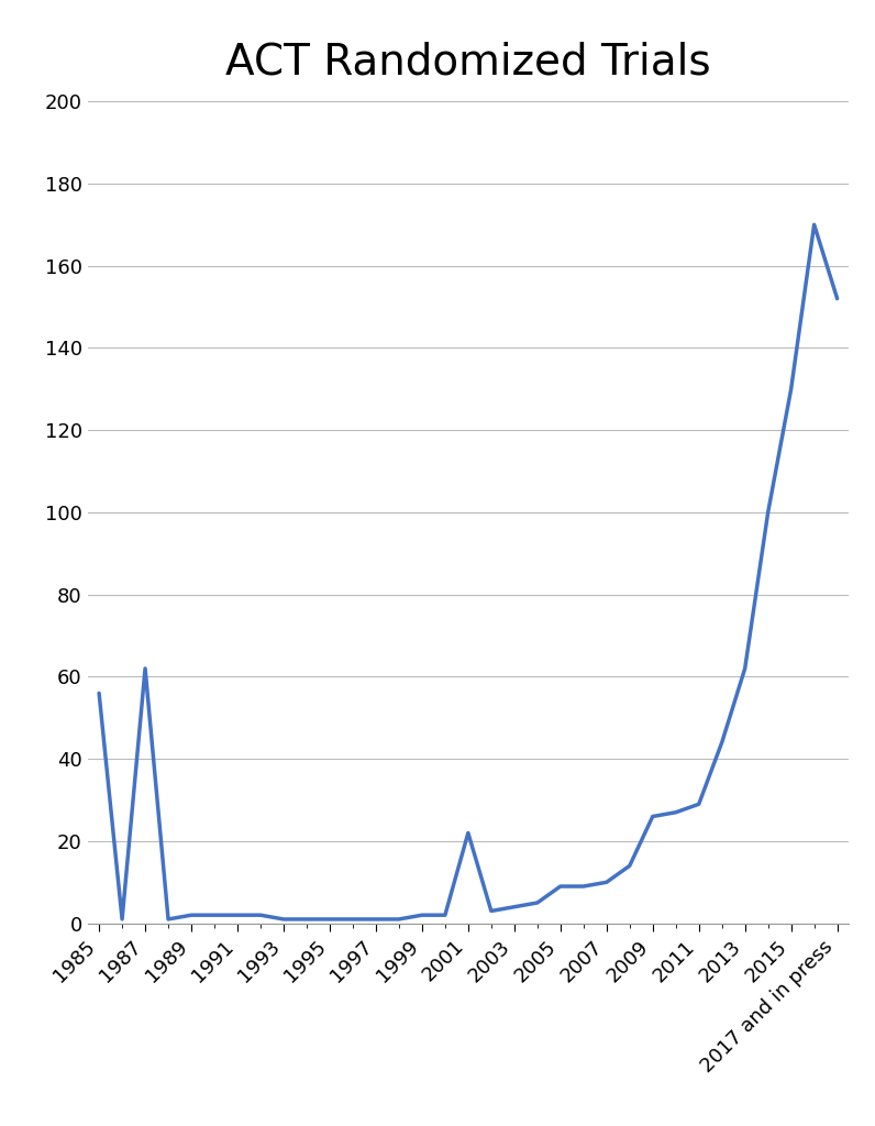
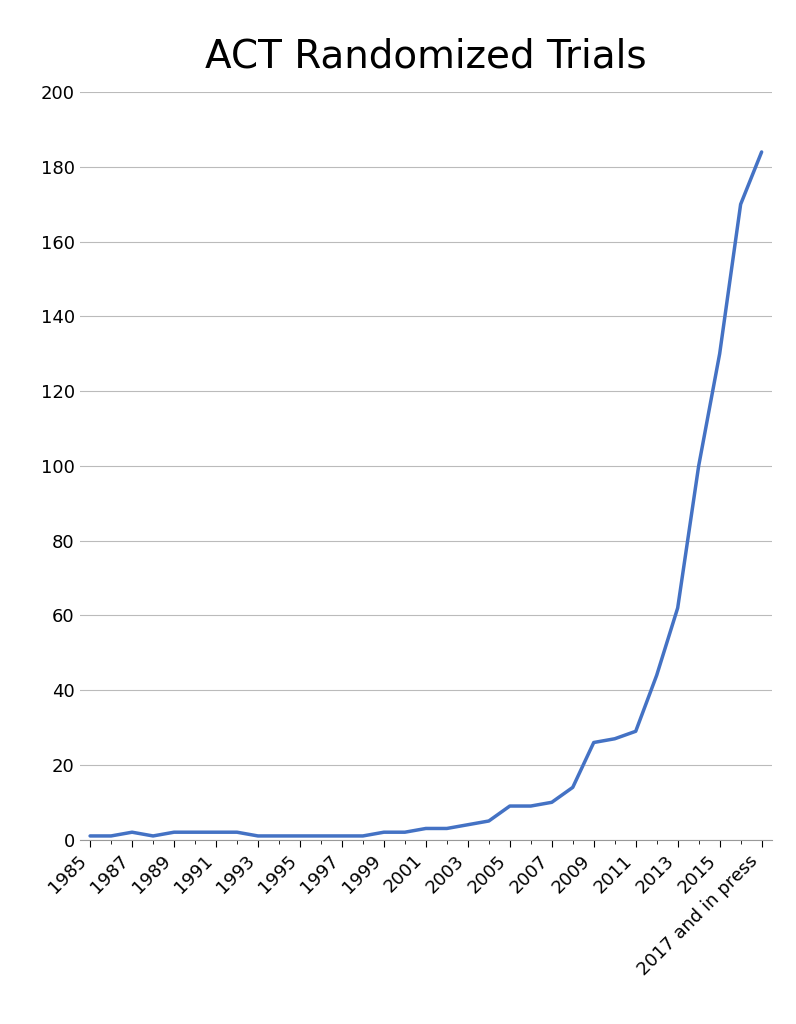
1985: 56 -> 1
1987: 62 -> 2
2001: 22 -> 3
2017 and in press: 152 -> 184
